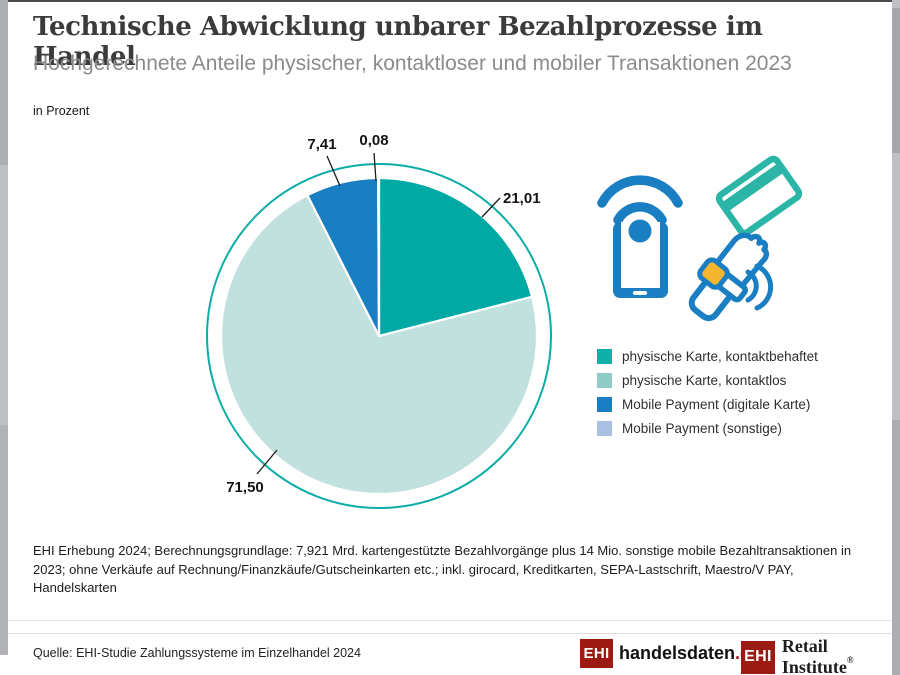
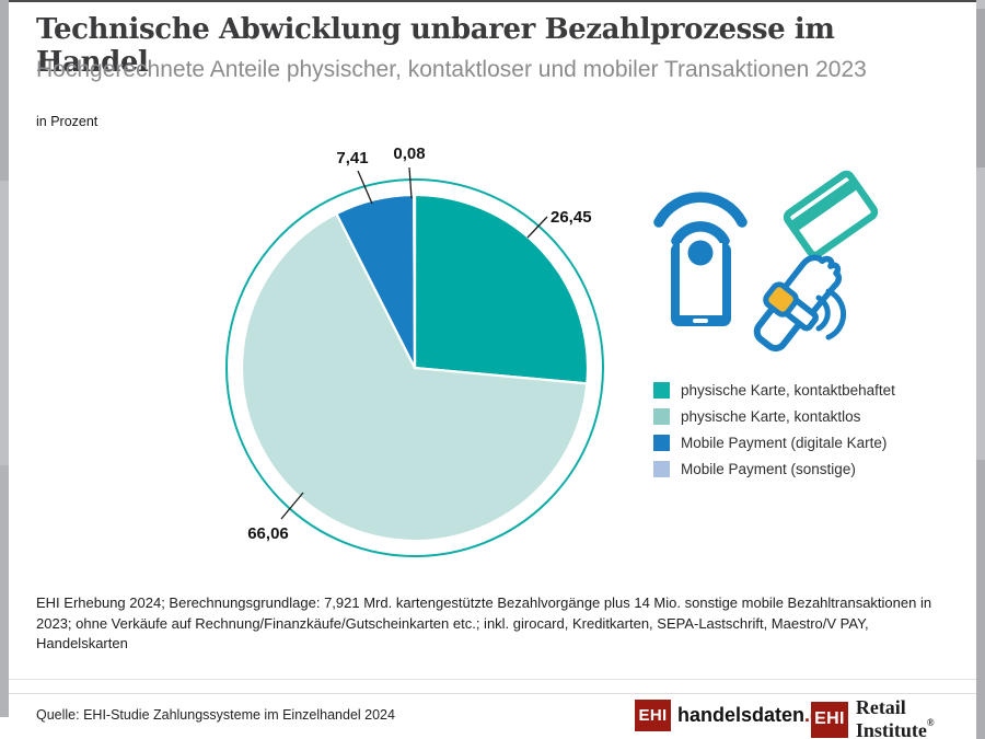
physische Karte, kontaktbehaftet: 21,01 -> 26,45
physische Karte, kontaktlos: 71,50 -> 66,06
